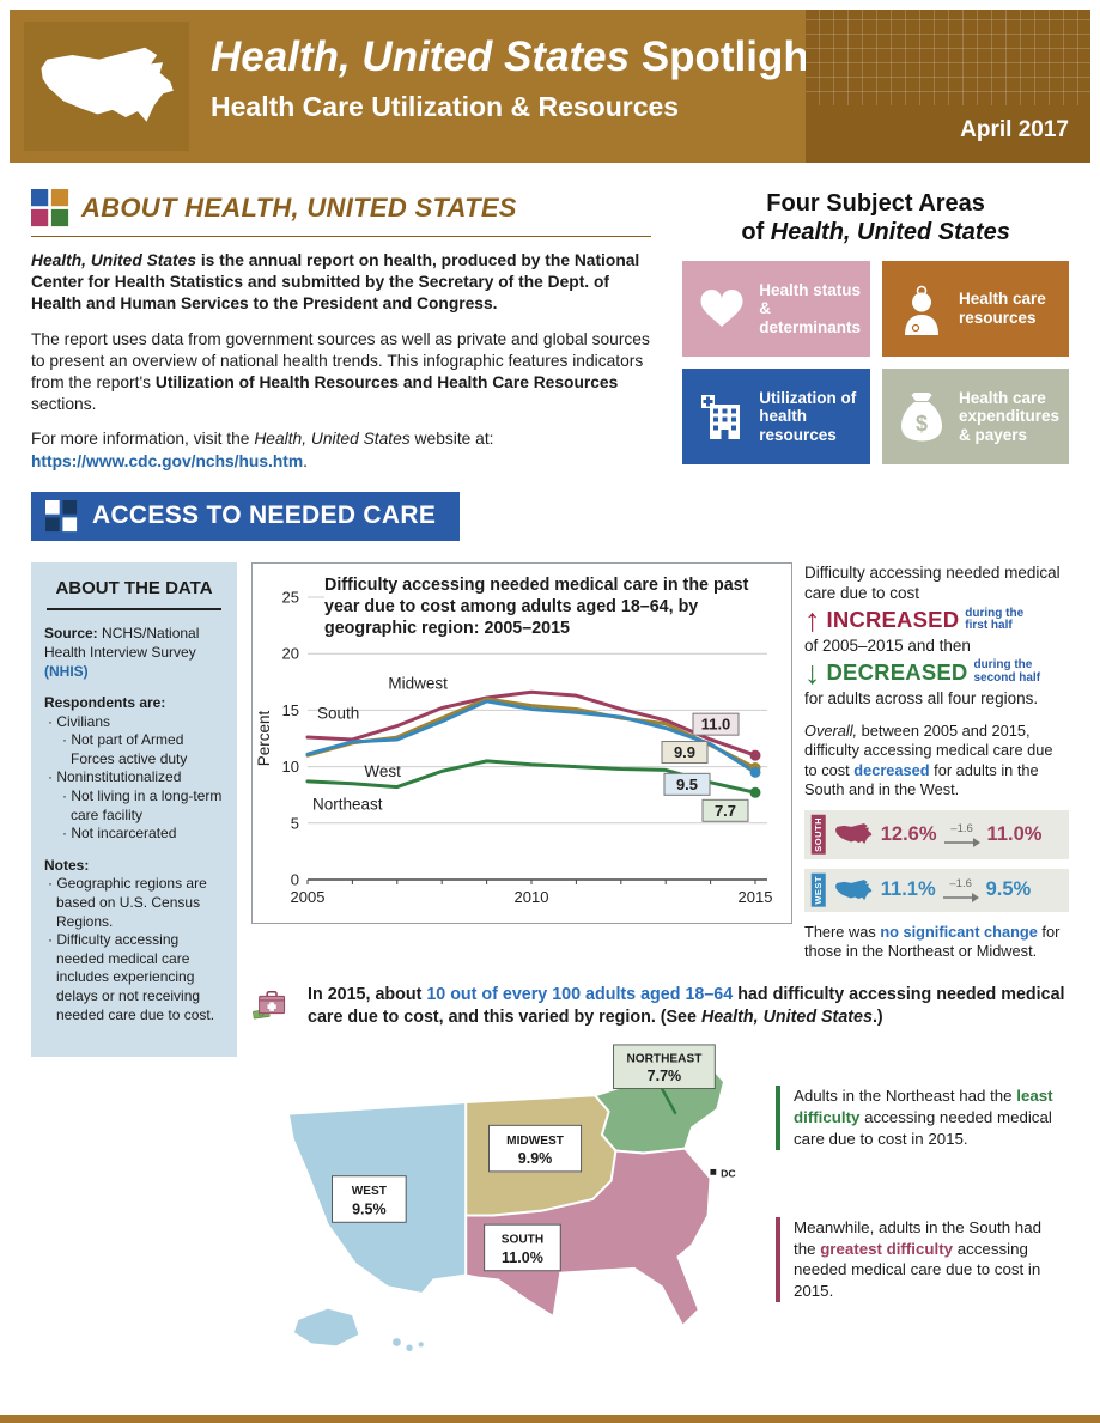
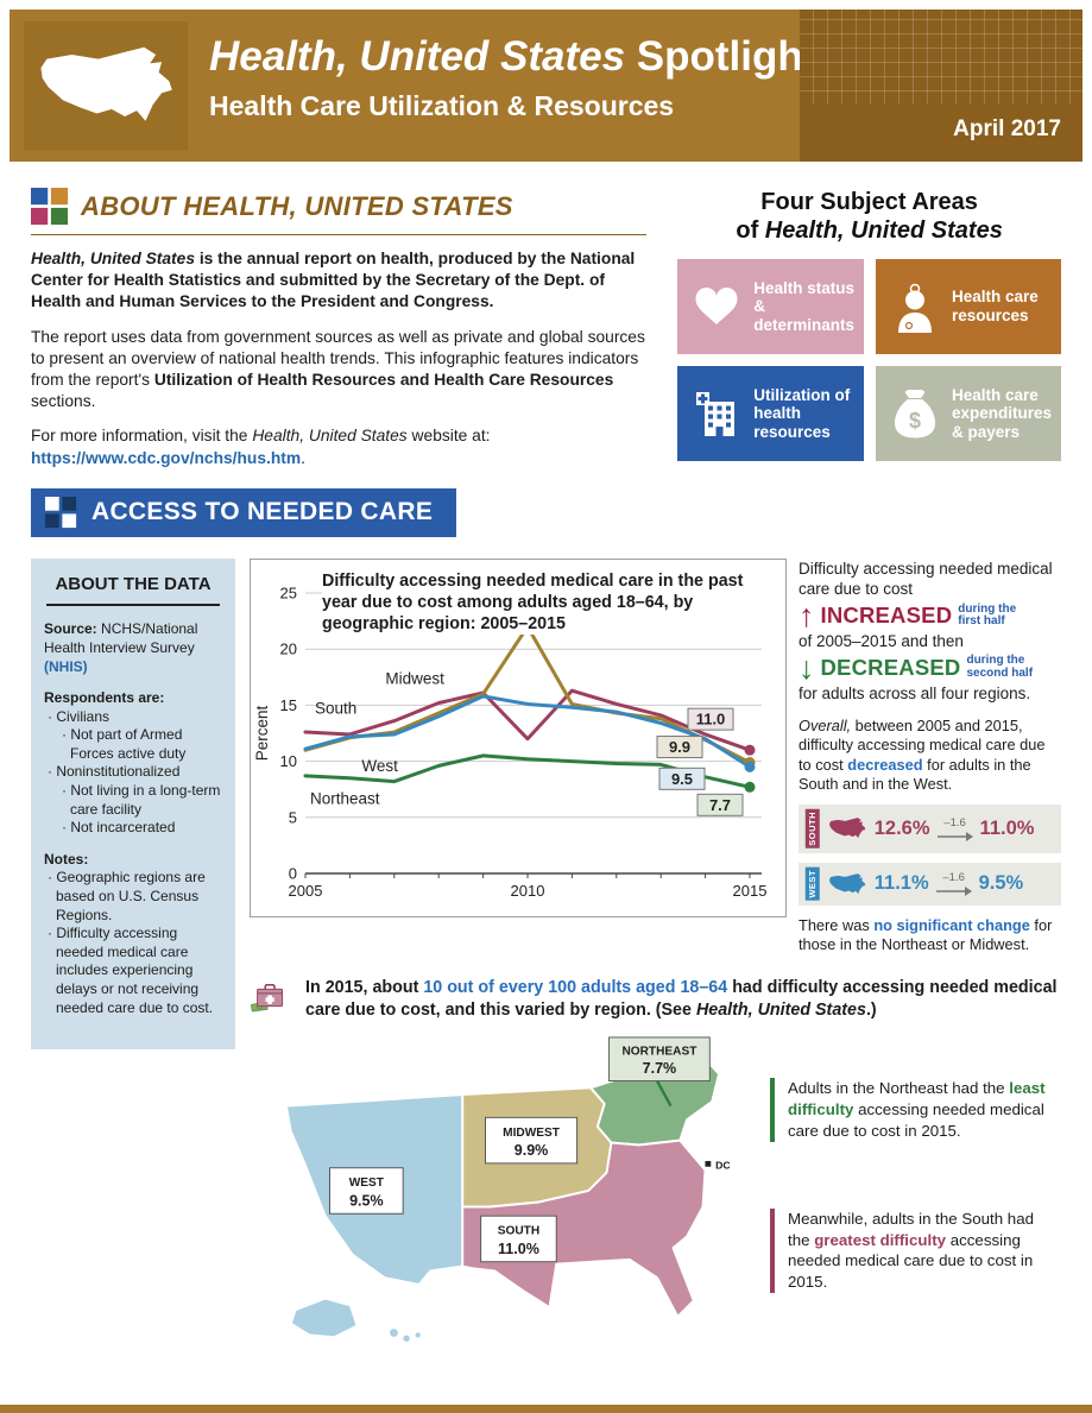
South/2010: 17 -> 12
Midwest/2010: 15 -> 22
